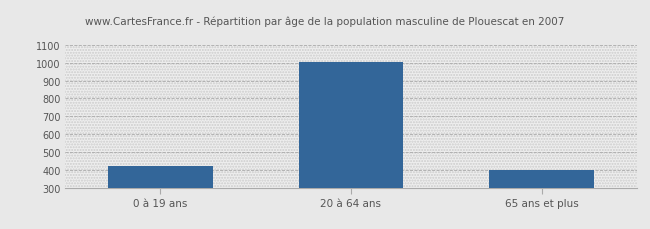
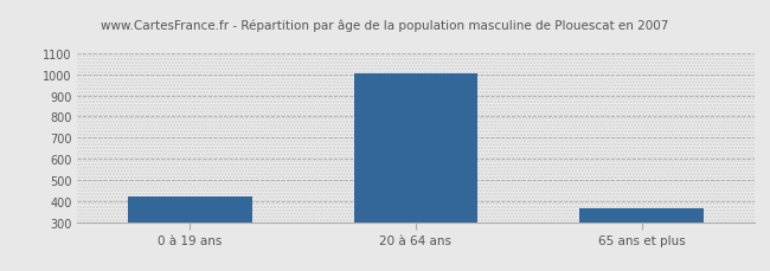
65 ans et plus: 400 -> 360
